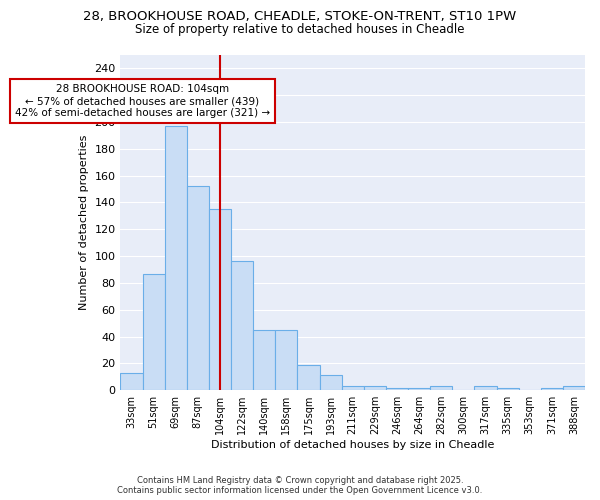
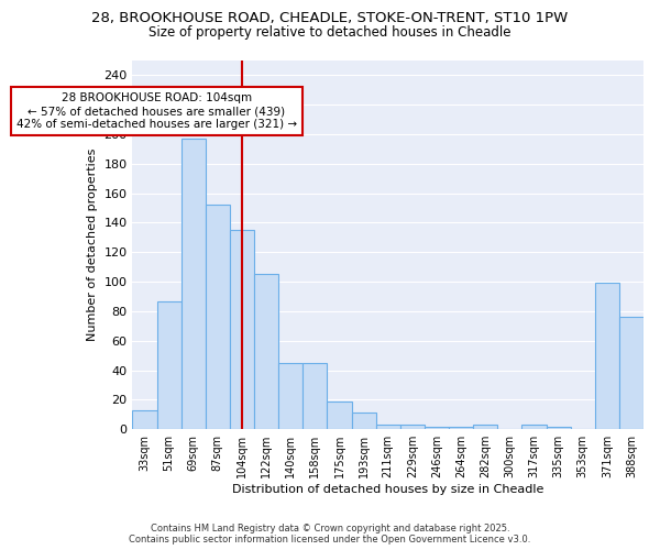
122sqm: 96 -> 105
371sqm: 2 -> 99
388sqm: 3 -> 76
